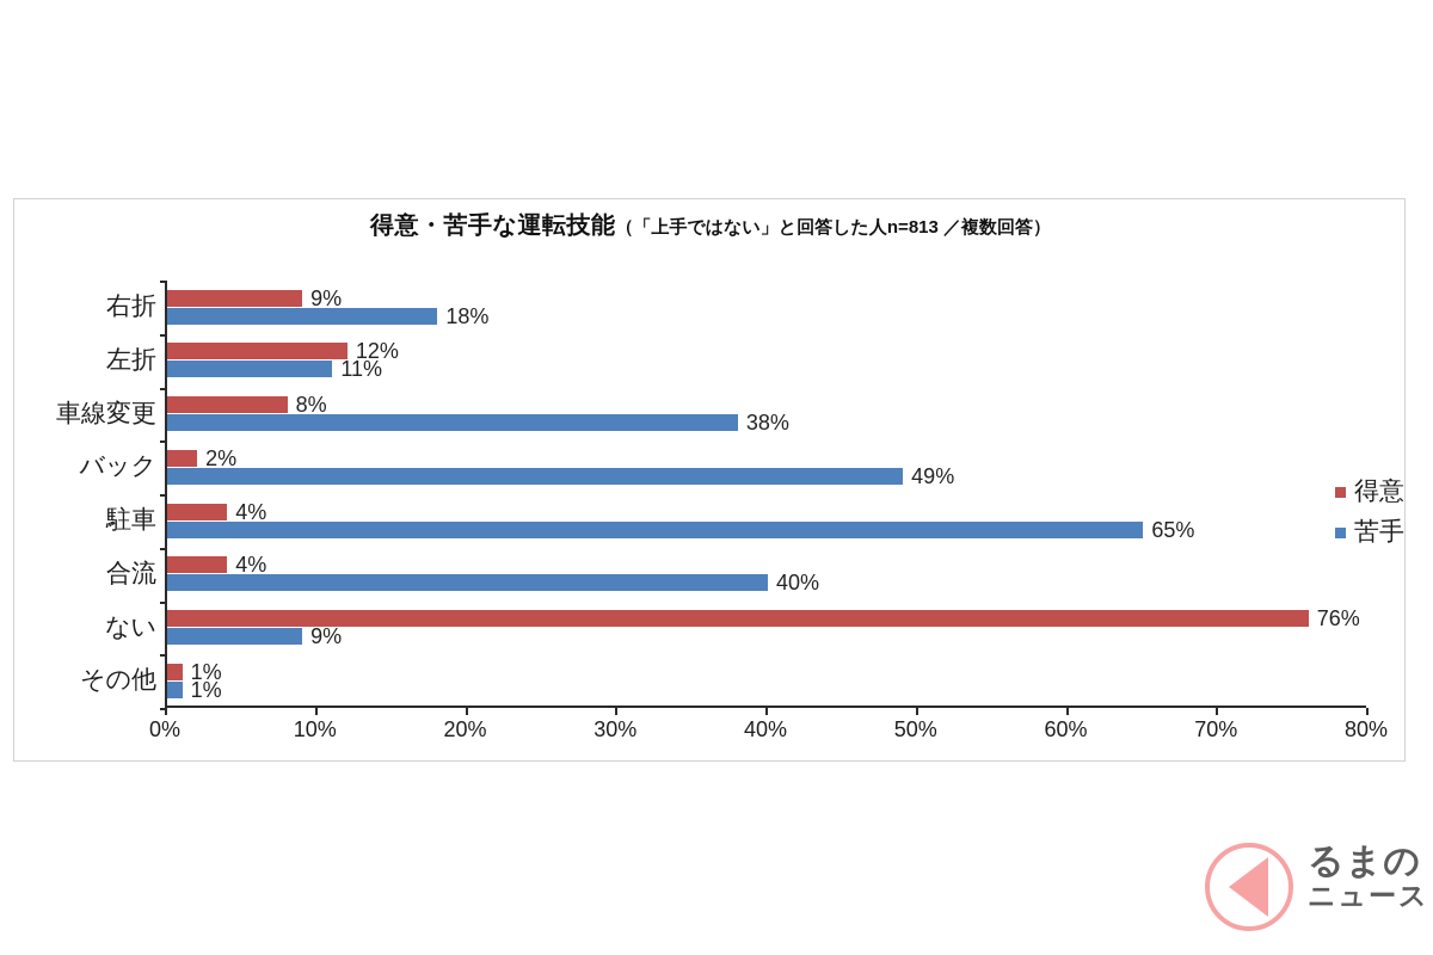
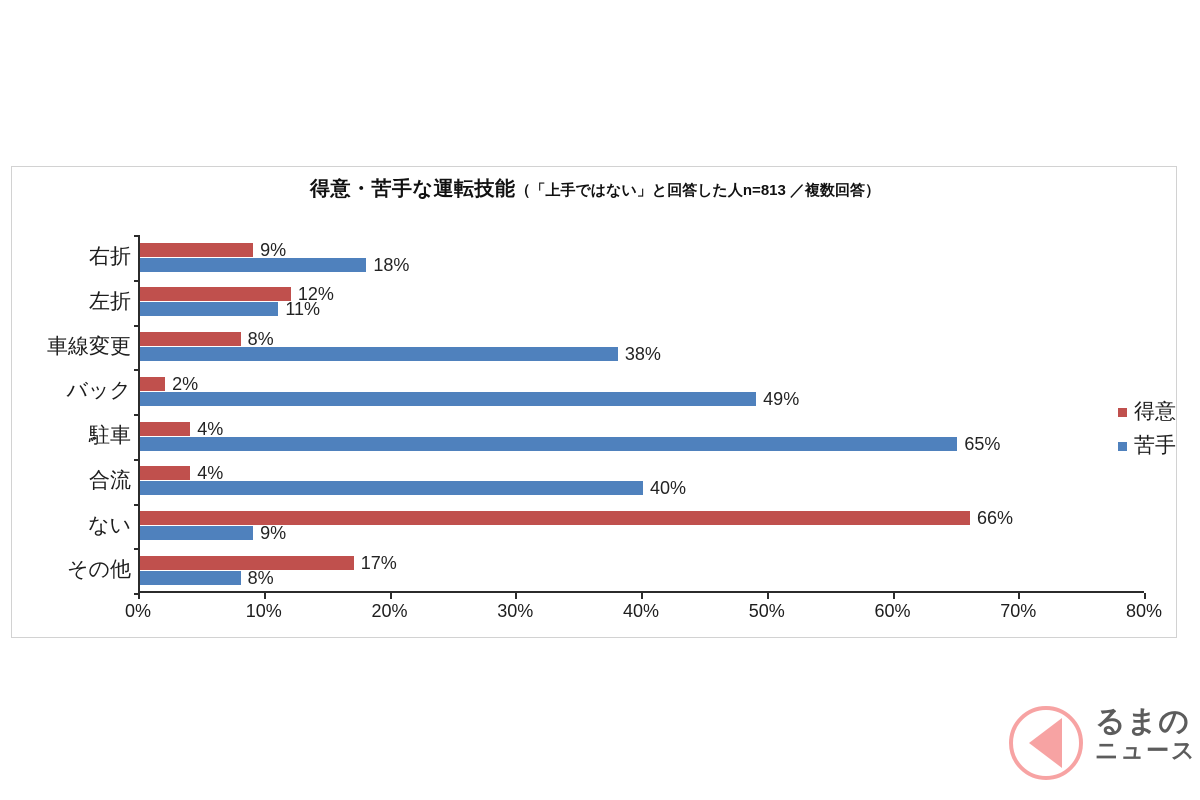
得意/ない: 76% -> 66%
得意/その他: 1% -> 17%
苦手/その他: 1% -> 8%
